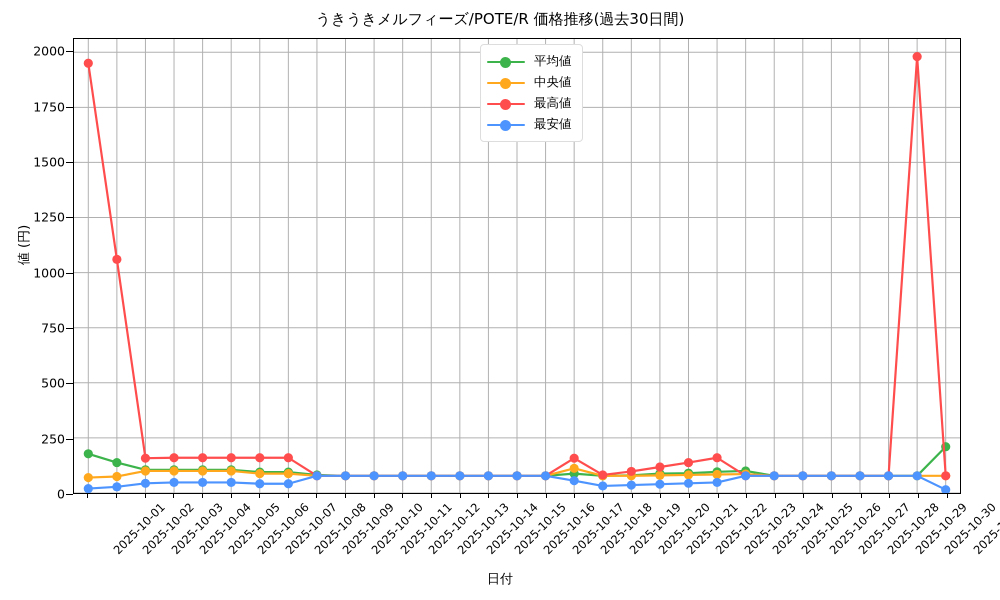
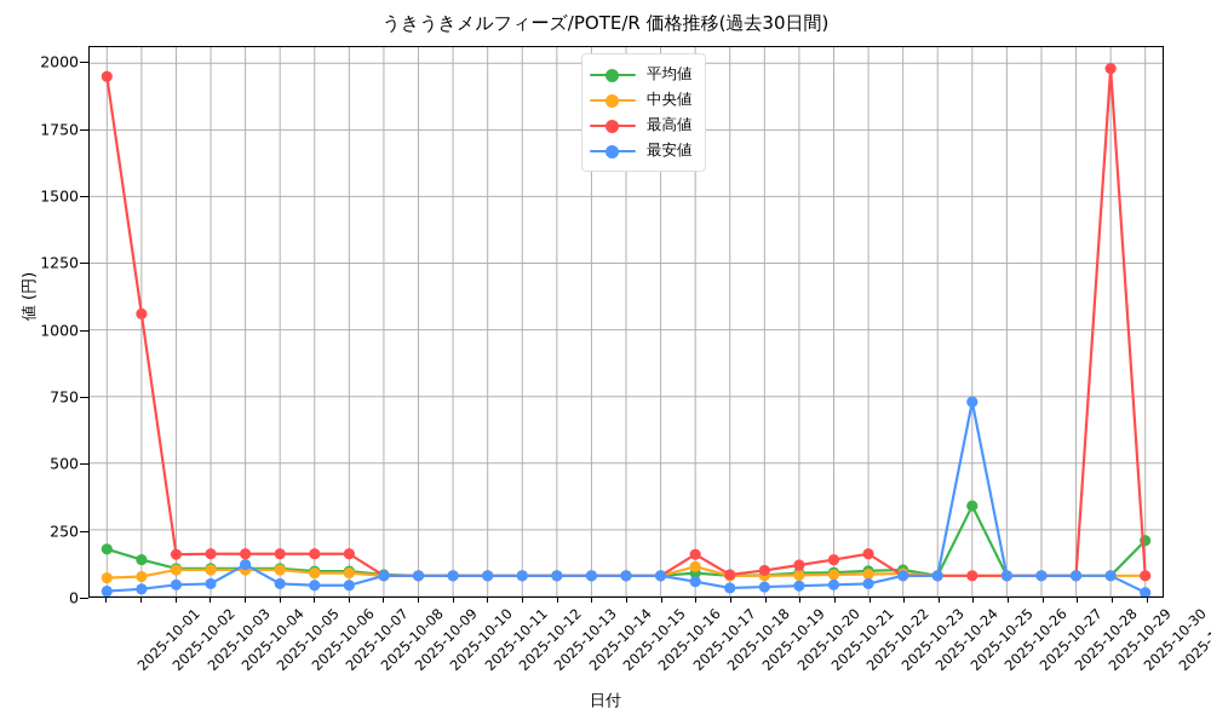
最安値/2025-10-05: 50 -> 120
平均値/2025-10-26: 80 -> 340
最安値/2025-10-26: 80 -> 730
